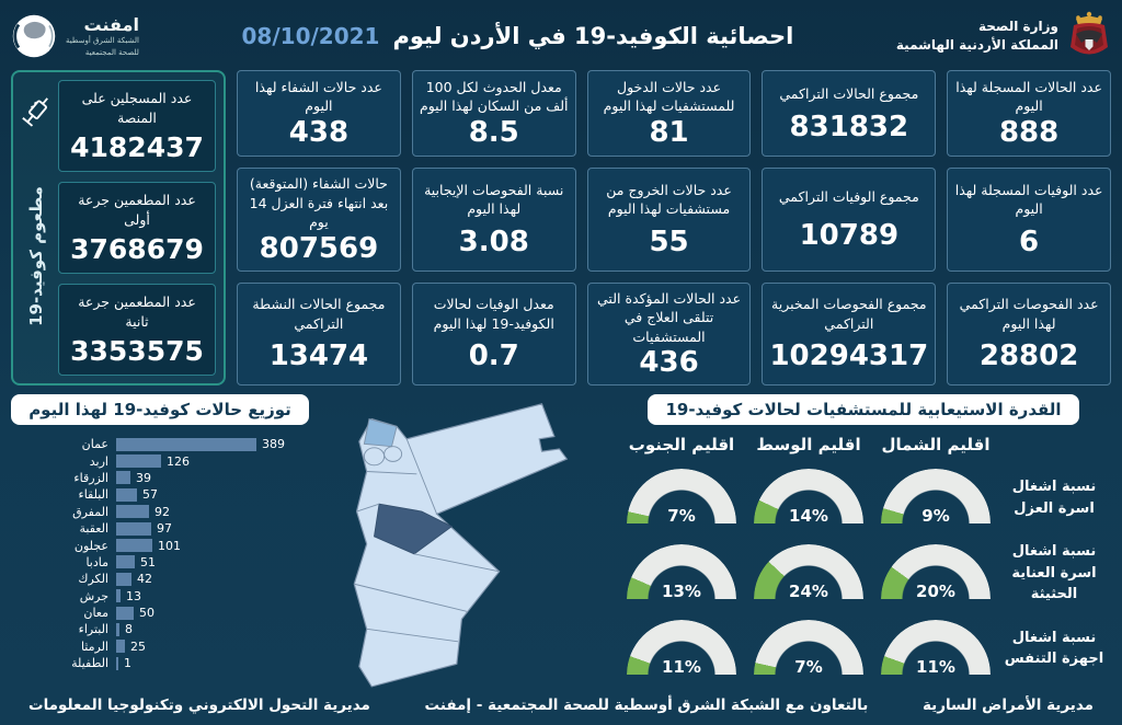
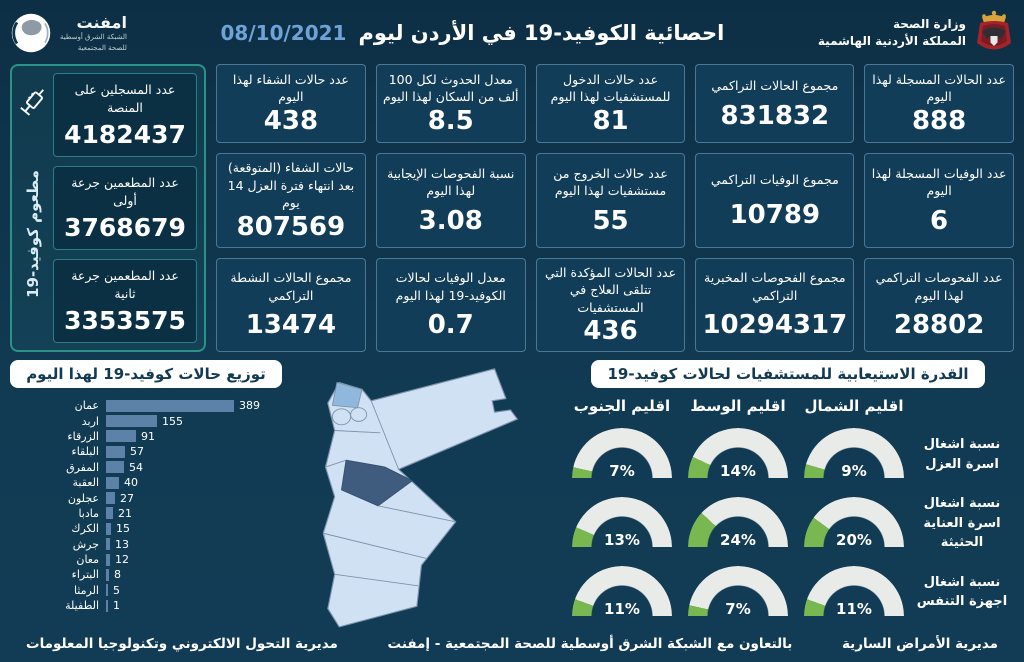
توزيع حالات كوفيد-19 لهذا اليوم/اربد: 126 -> 155
توزيع حالات كوفيد-19 لهذا اليوم/الزرقاء: 39 -> 91
توزيع حالات كوفيد-19 لهذا اليوم/المفرق: 92 -> 54
توزيع حالات كوفيد-19 لهذا اليوم/العقبة: 97 -> 40
توزيع حالات كوفيد-19 لهذا اليوم/عجلون: 101 -> 27
توزيع حالات كوفيد-19 لهذا اليوم/مادبا: 51 -> 21
توزيع حالات كوفيد-19 لهذا اليوم/الكرك: 42 -> 15
توزيع حالات كوفيد-19 لهذا اليوم/معان: 50 -> 12
توزيع حالات كوفيد-19 لهذا اليوم/الرمثا: 25 -> 5
